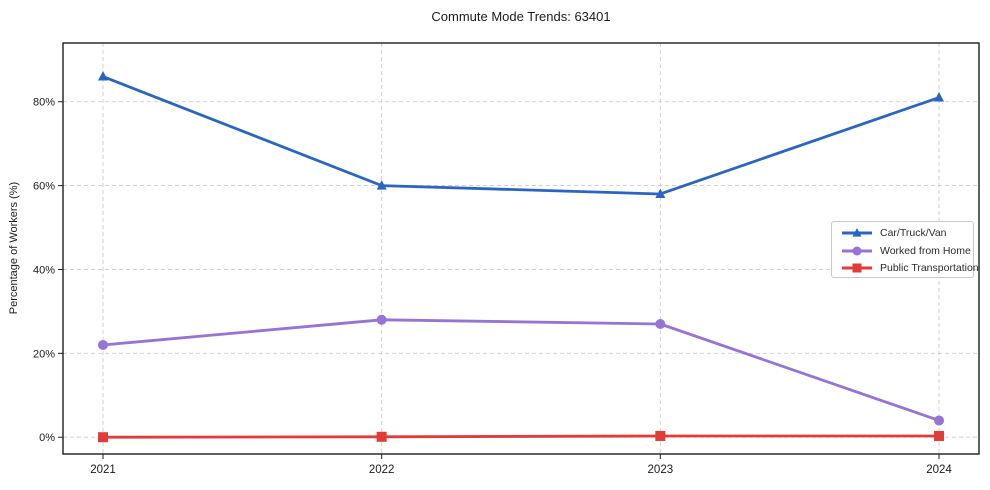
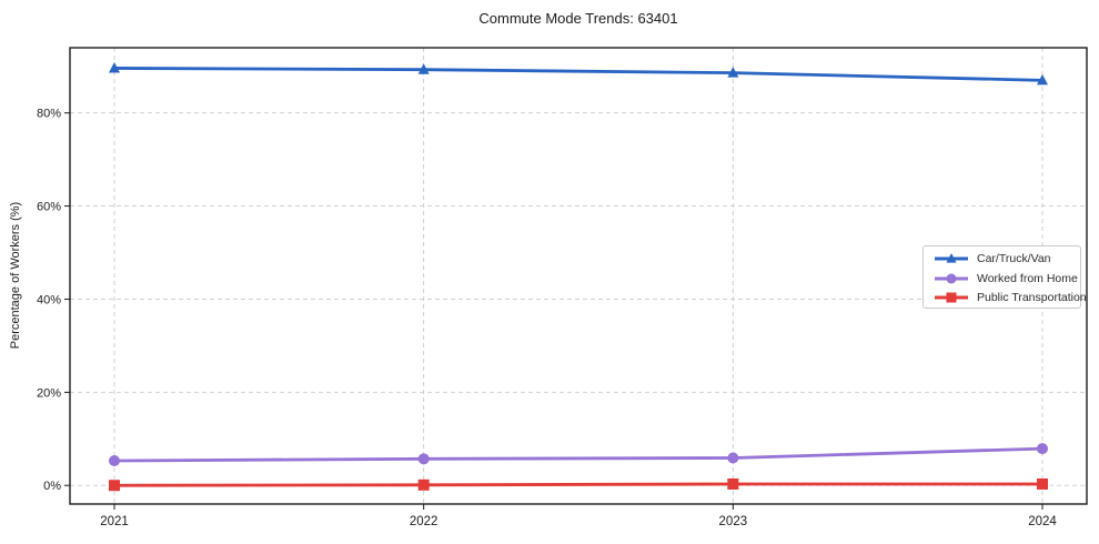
Car/Truck/Van/2021: 86% -> 90%
Worked from Home/2021: 22% -> 5%
Car/Truck/Van/2022: 60% -> 89%
Worked from Home/2022: 28% -> 6%
Car/Truck/Van/2023: 58% -> 89%
Worked from Home/2023: 27% -> 6%
Car/Truck/Van/2024: 81% -> 87%
Worked from Home/2024: 4% -> 8%
